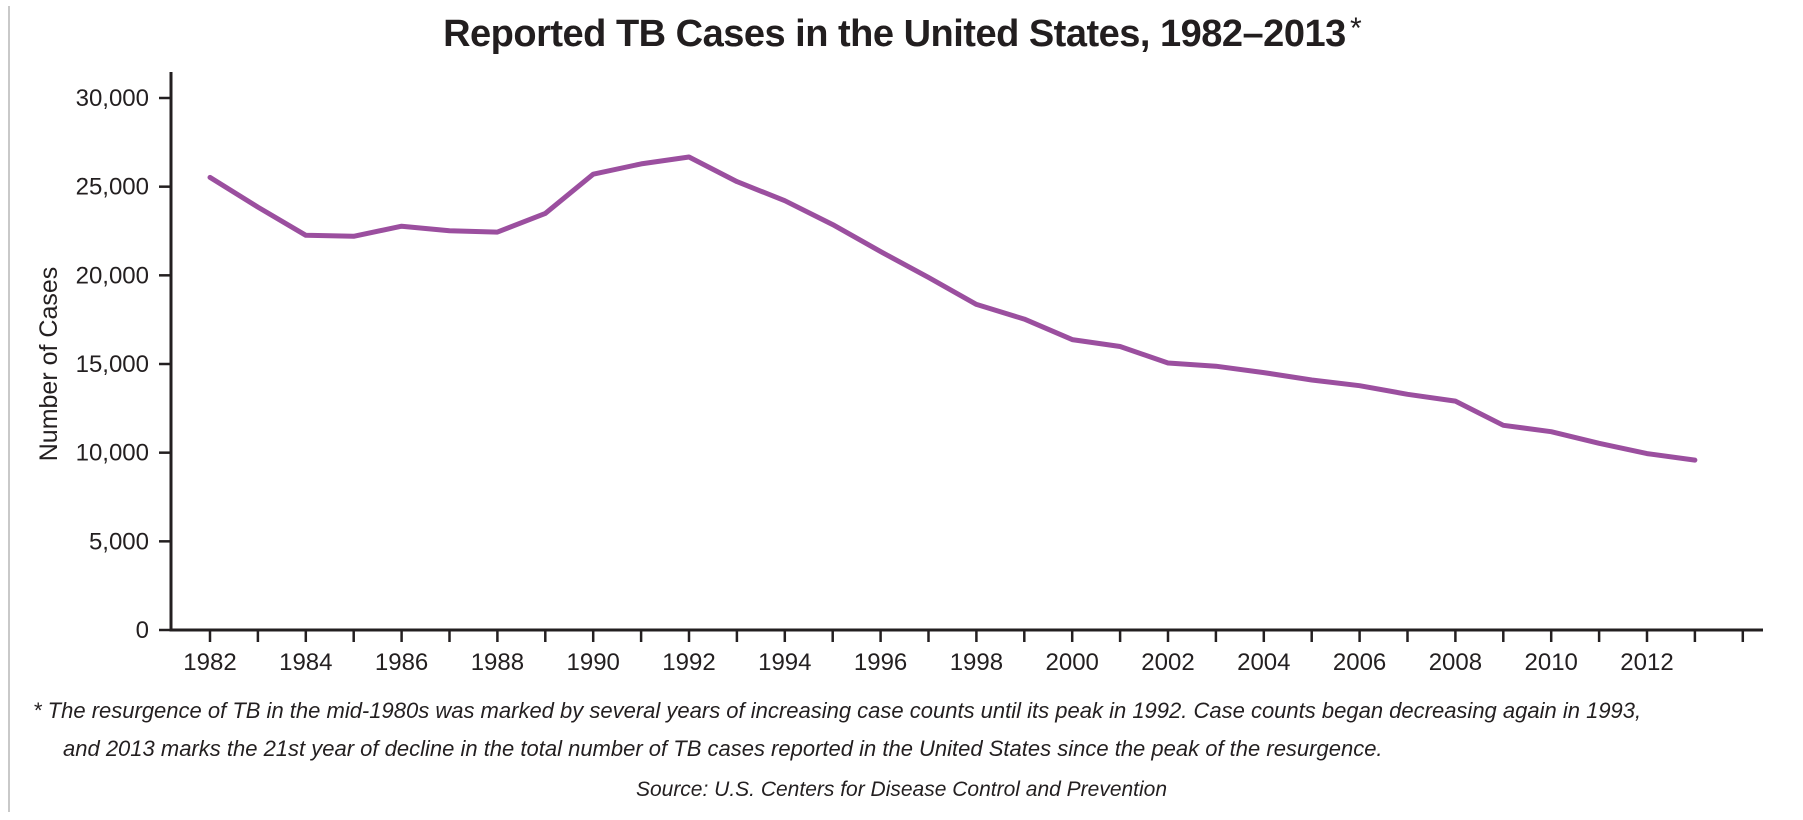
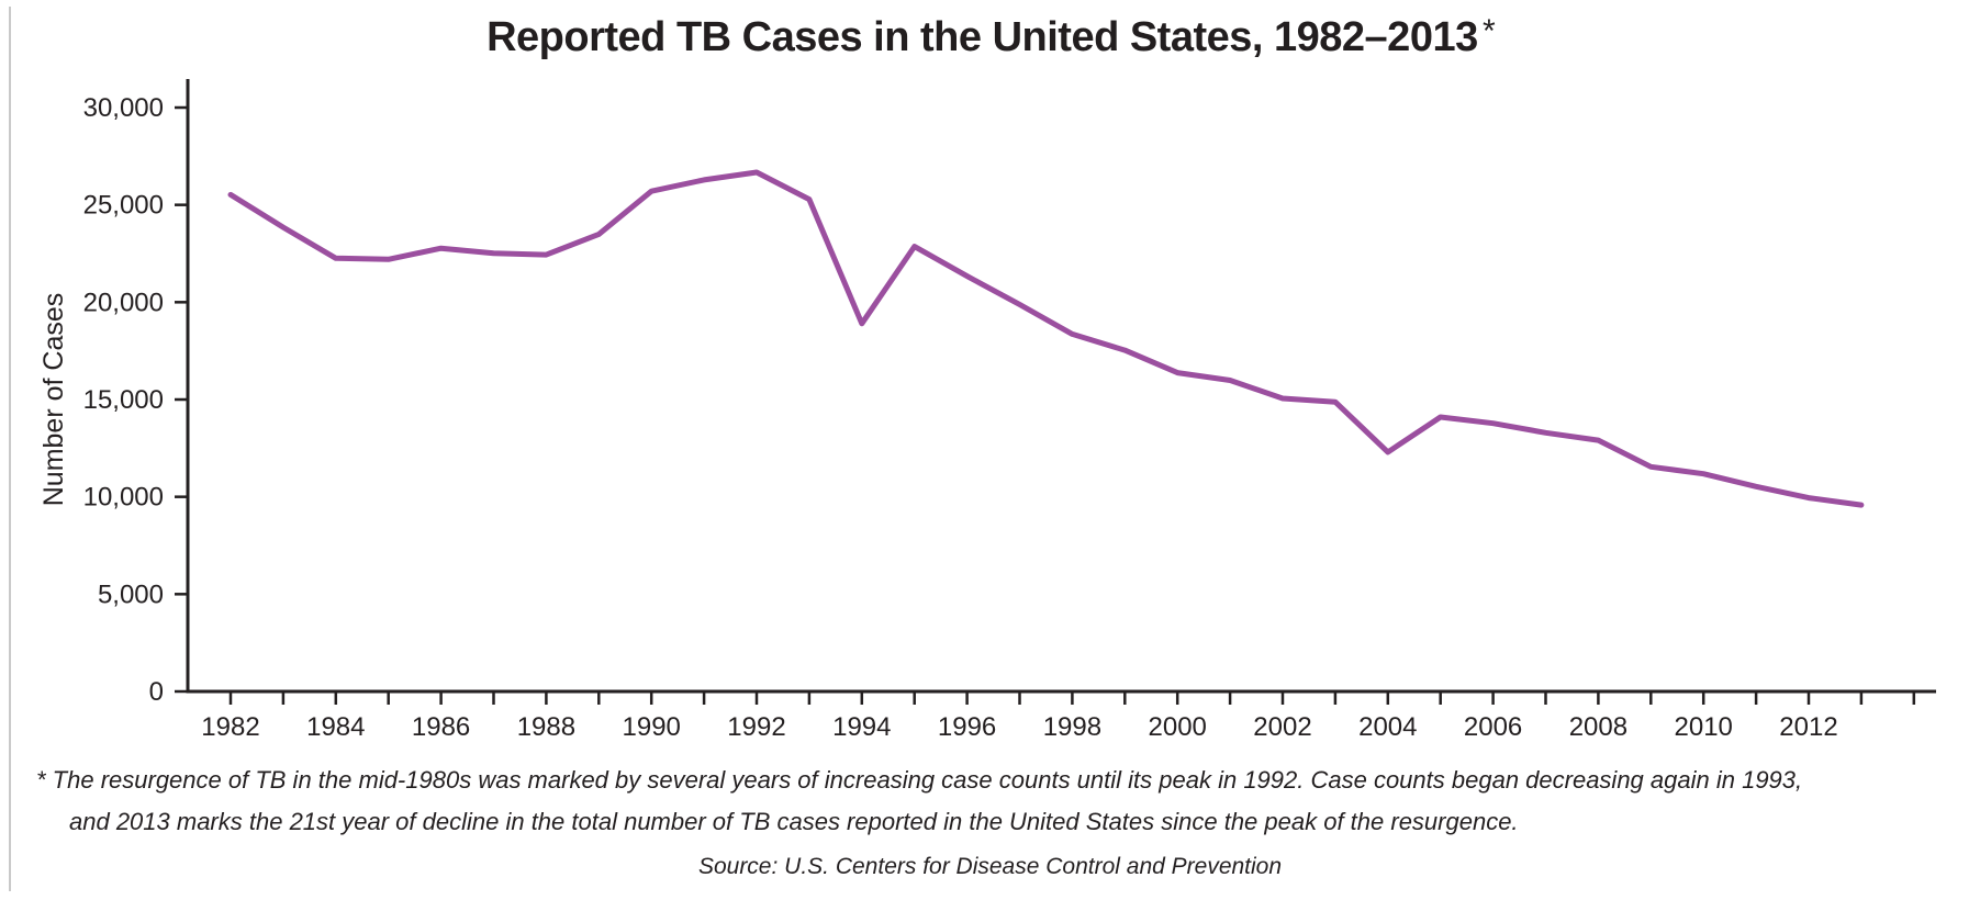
1994: 24200 -> 18900
2004: 14500 -> 12300
